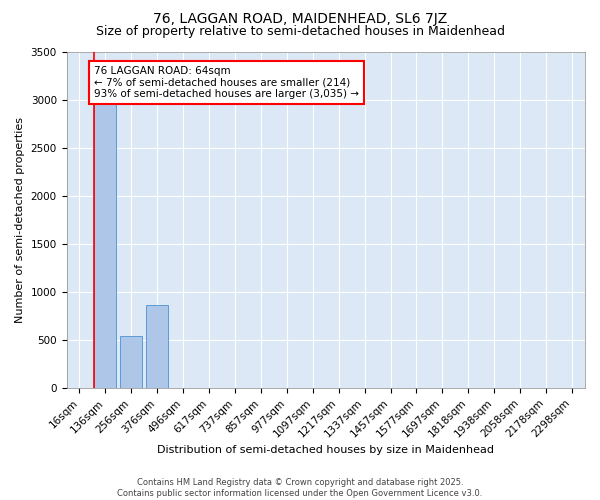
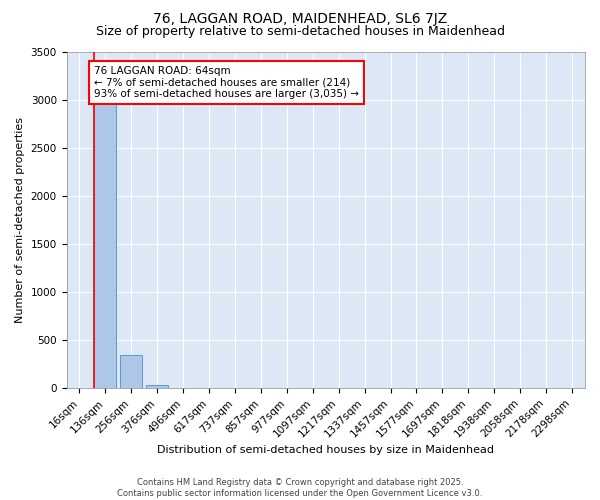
256sqm: 540 -> 350
376sqm: 860 -> 40
